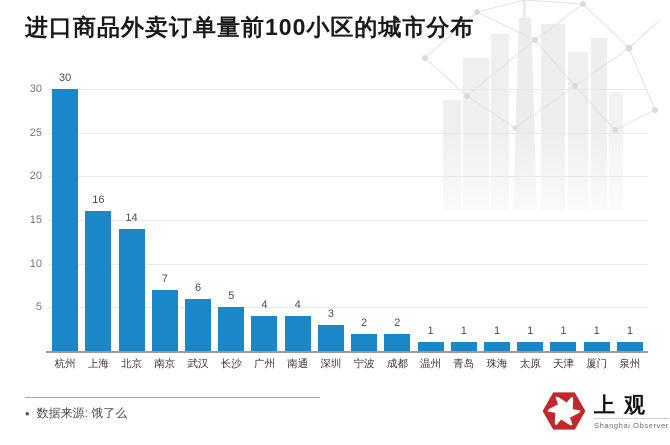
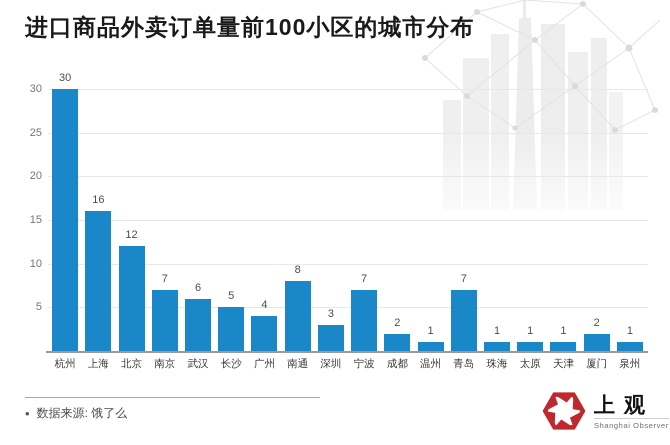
北京: 14 -> 12
南通: 4 -> 8
宁波: 2 -> 7
青岛: 1 -> 7
厦门: 1 -> 2
